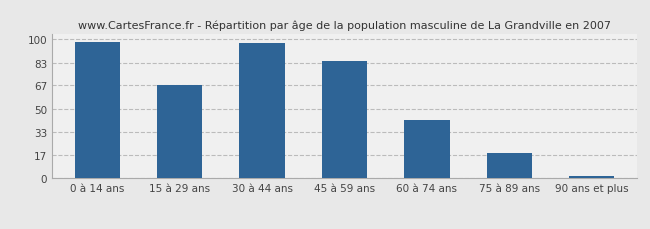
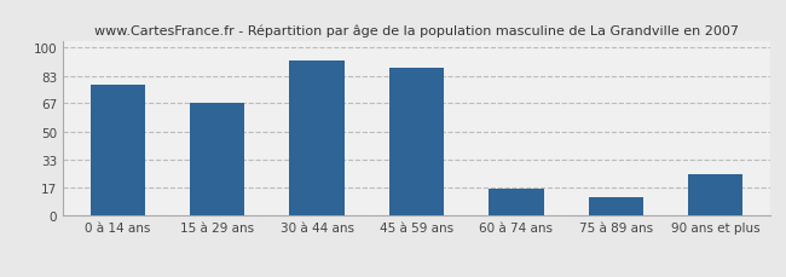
0 à 14 ans: 98 -> 78
30 à 44 ans: 97 -> 92
45 à 59 ans: 84 -> 88
60 à 74 ans: 42 -> 16
75 à 89 ans: 18 -> 11
90 ans et plus: 2 -> 25
